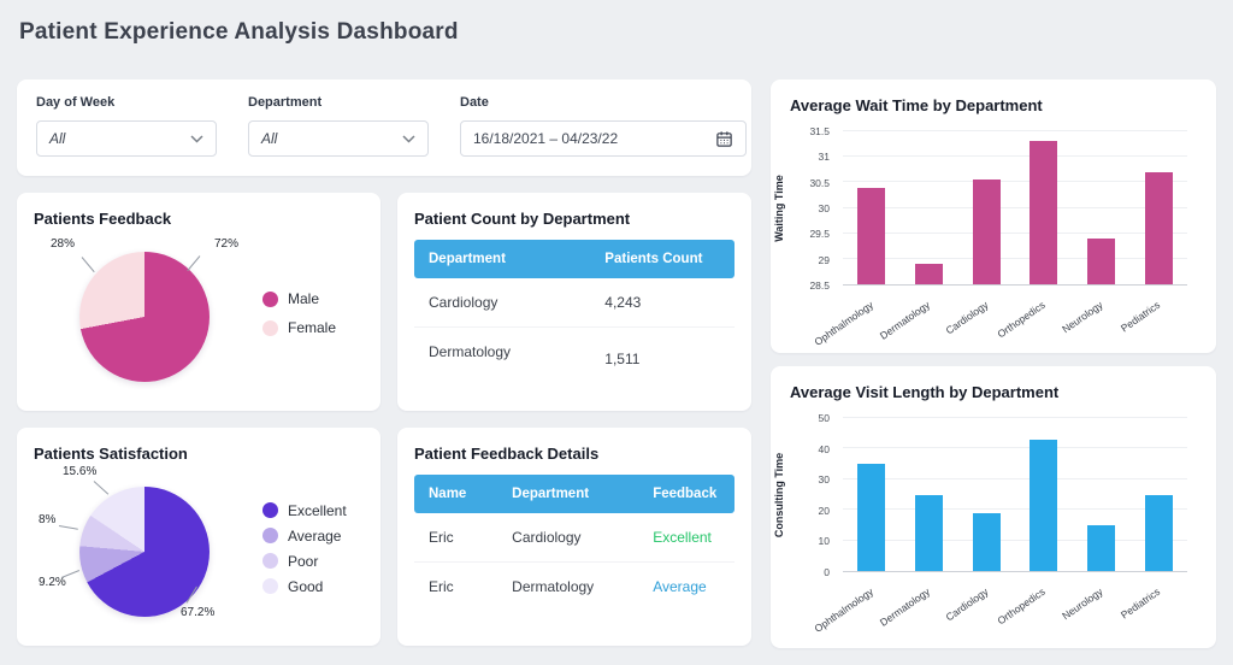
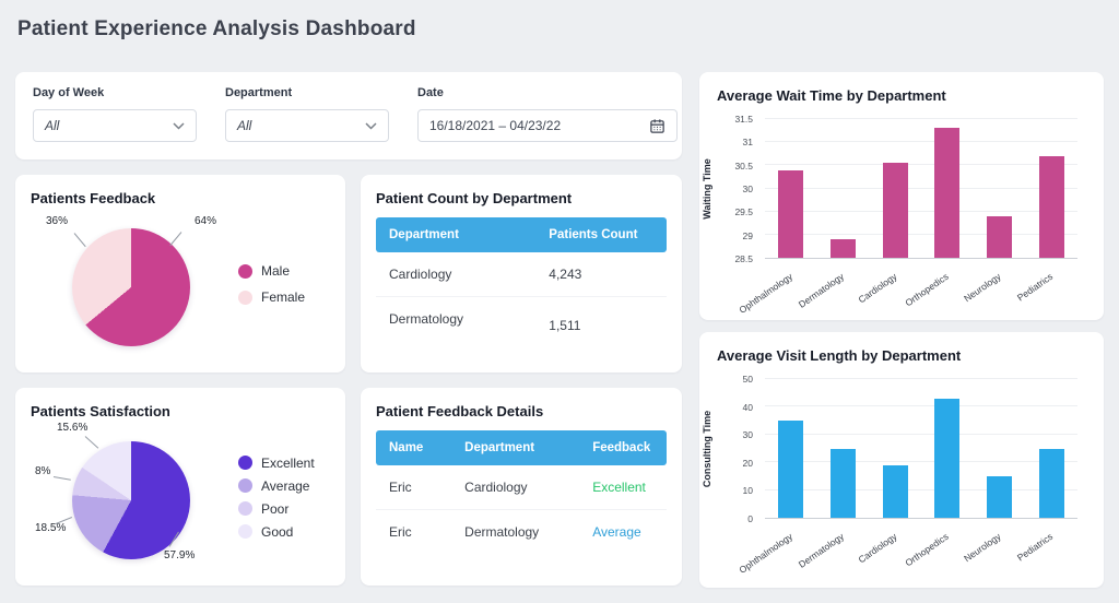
Patients Feedback/Male: 72% -> 64%
Patients Feedback/Female: 28% -> 36%
Patients Satisfaction/Excellent: 67.2% -> 57.9%
Patients Satisfaction/Average: 9.2% -> 18.5%
